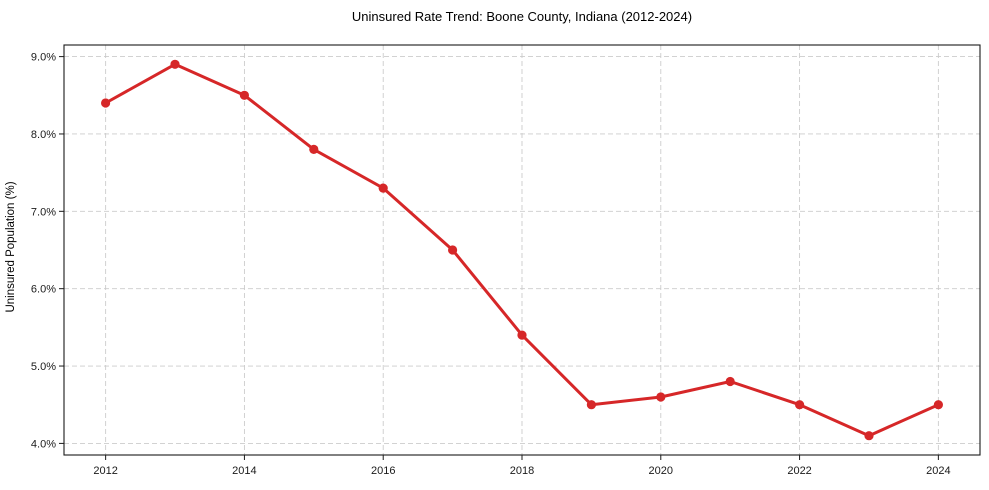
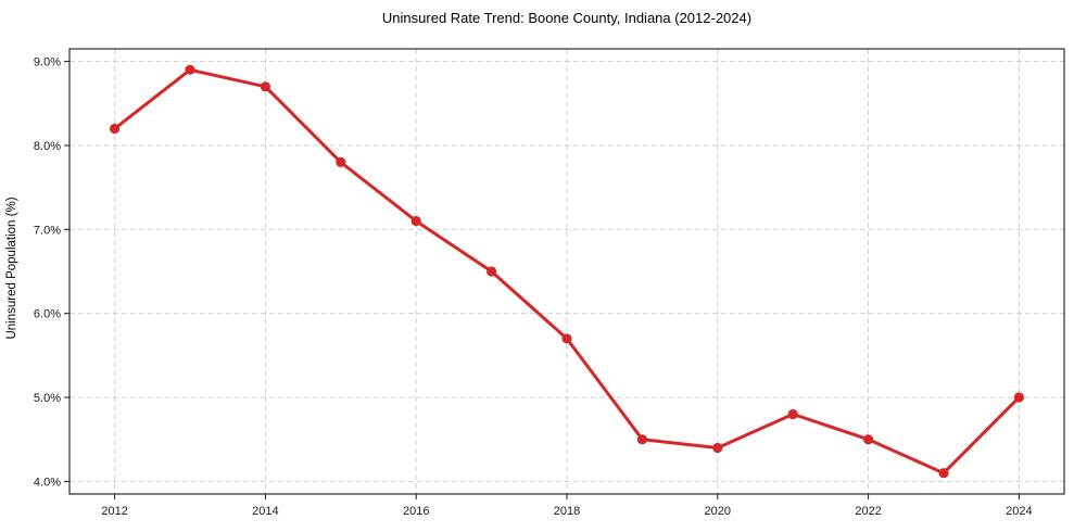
2012: 8.4% -> 8.2%
2014: 8.5% -> 8.7%
2016: 7.3% -> 7.1%
2018: 5.4% -> 5.7%
2020: 4.6% -> 4.4%
2024: 4.5% -> 5.0%
